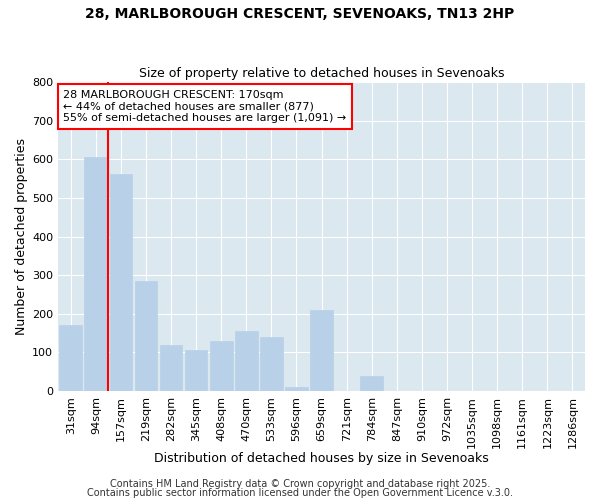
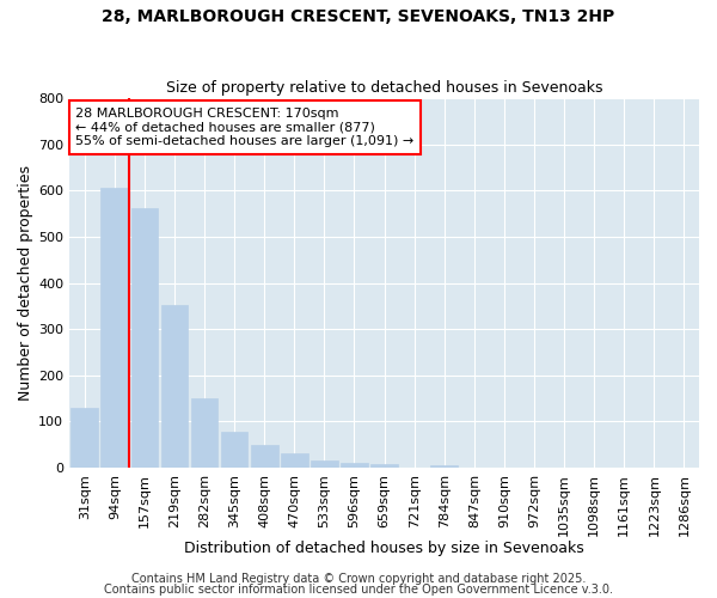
31sqm: 170 -> 130
219sqm: 285 -> 353
282sqm: 120 -> 150
345sqm: 105 -> 78
408sqm: 130 -> 50
470sqm: 155 -> 32
533sqm: 140 -> 15
659sqm: 210 -> 8
784sqm: 40 -> 5
